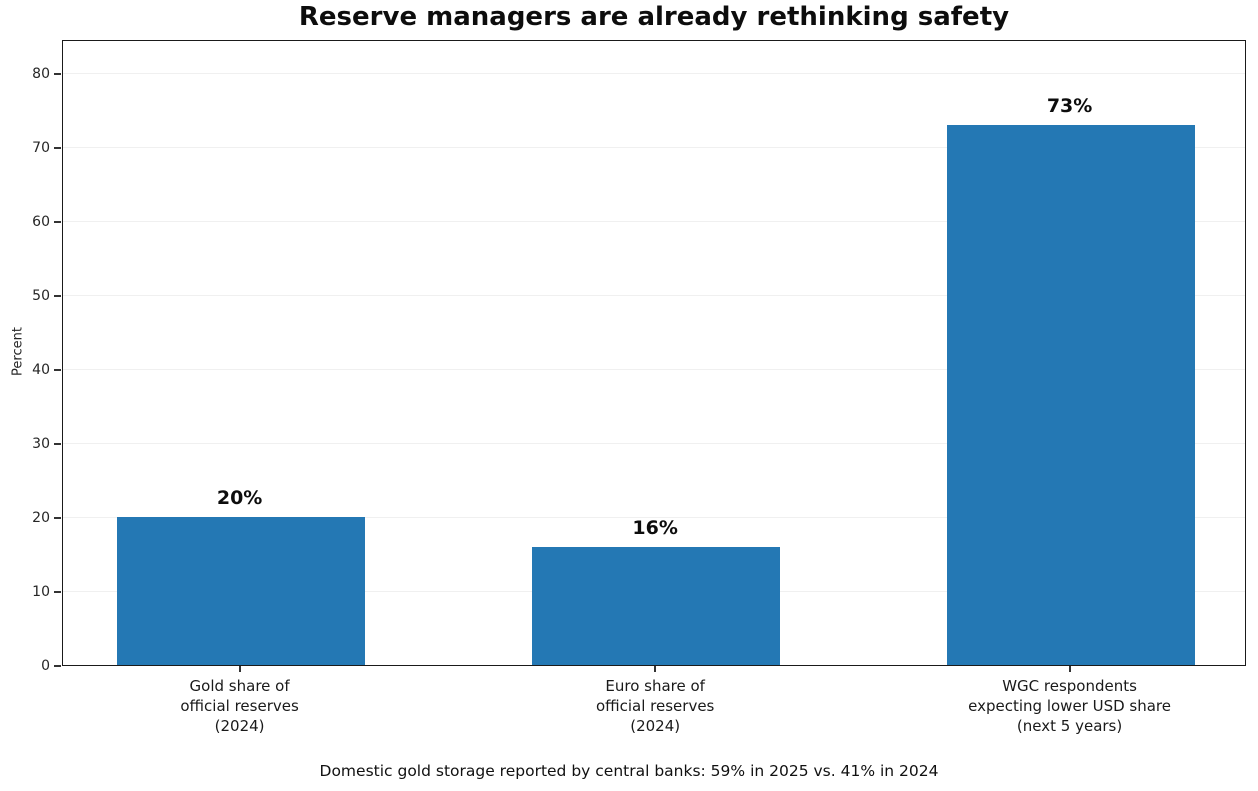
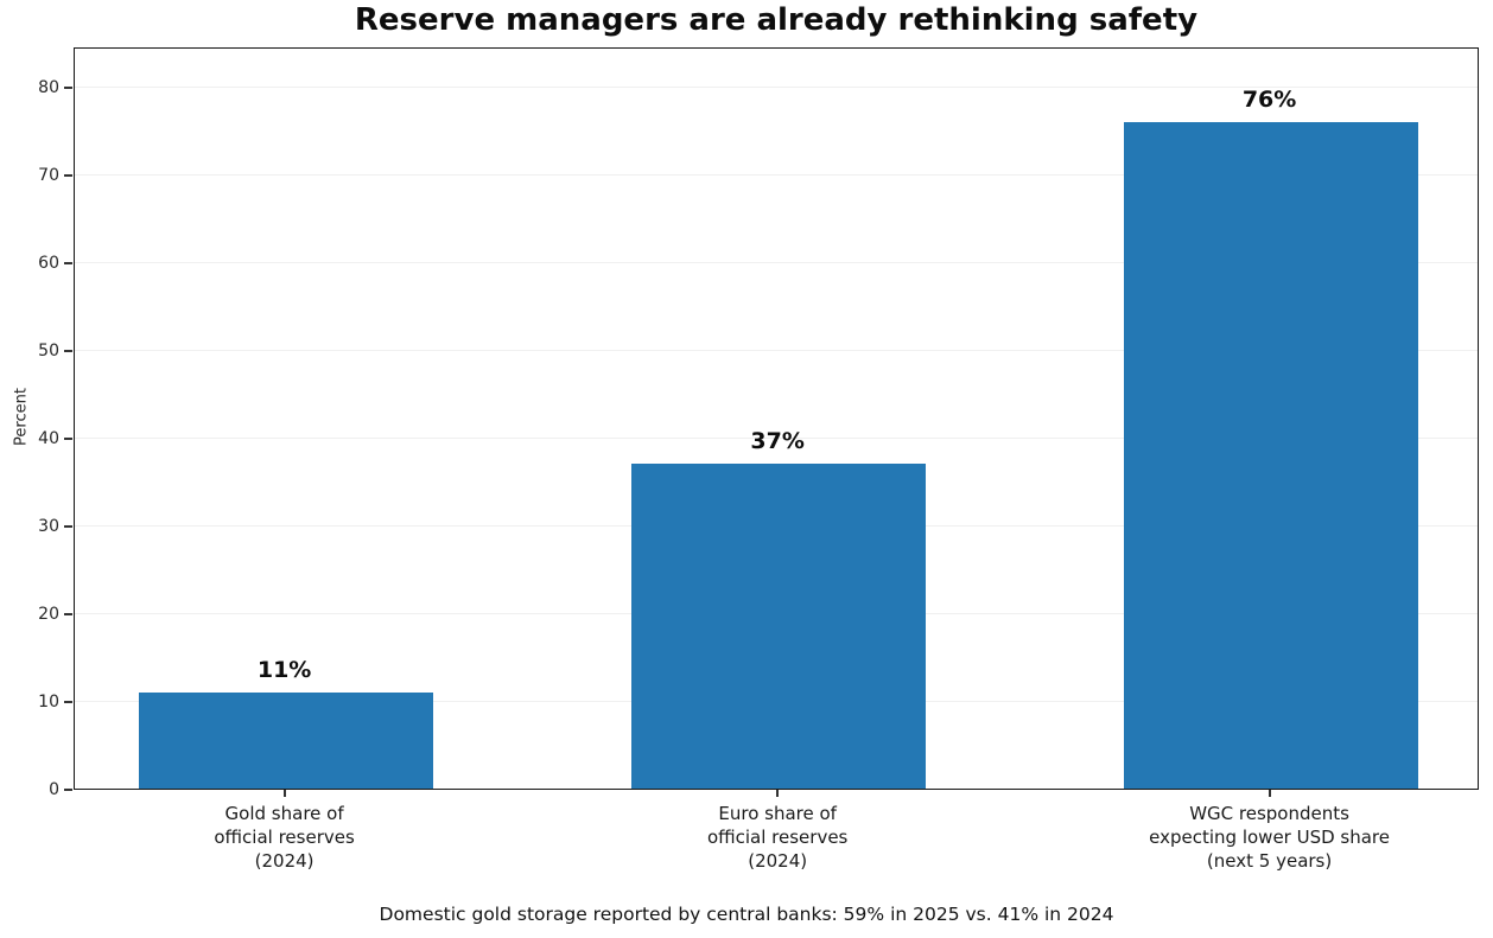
Gold share of official reserves (2024): 20% -> 11%
Euro share of official reserves (2024): 16% -> 37%
WGC respondents expecting lower USD share (next 5 years): 73% -> 76%
